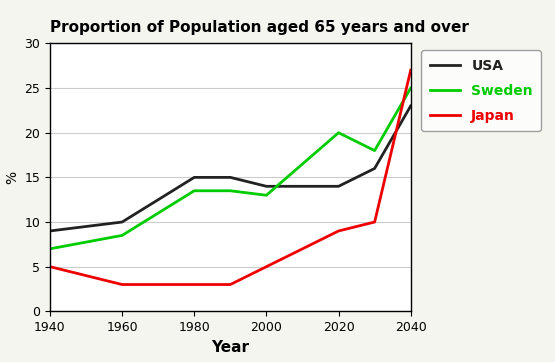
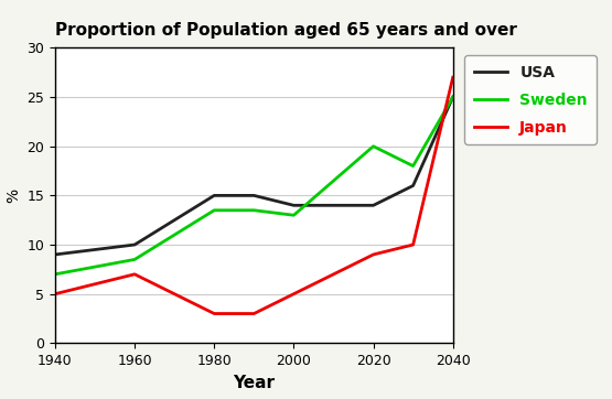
Japan/1960: 3 -> 7
USA/2040: 23 -> 25
